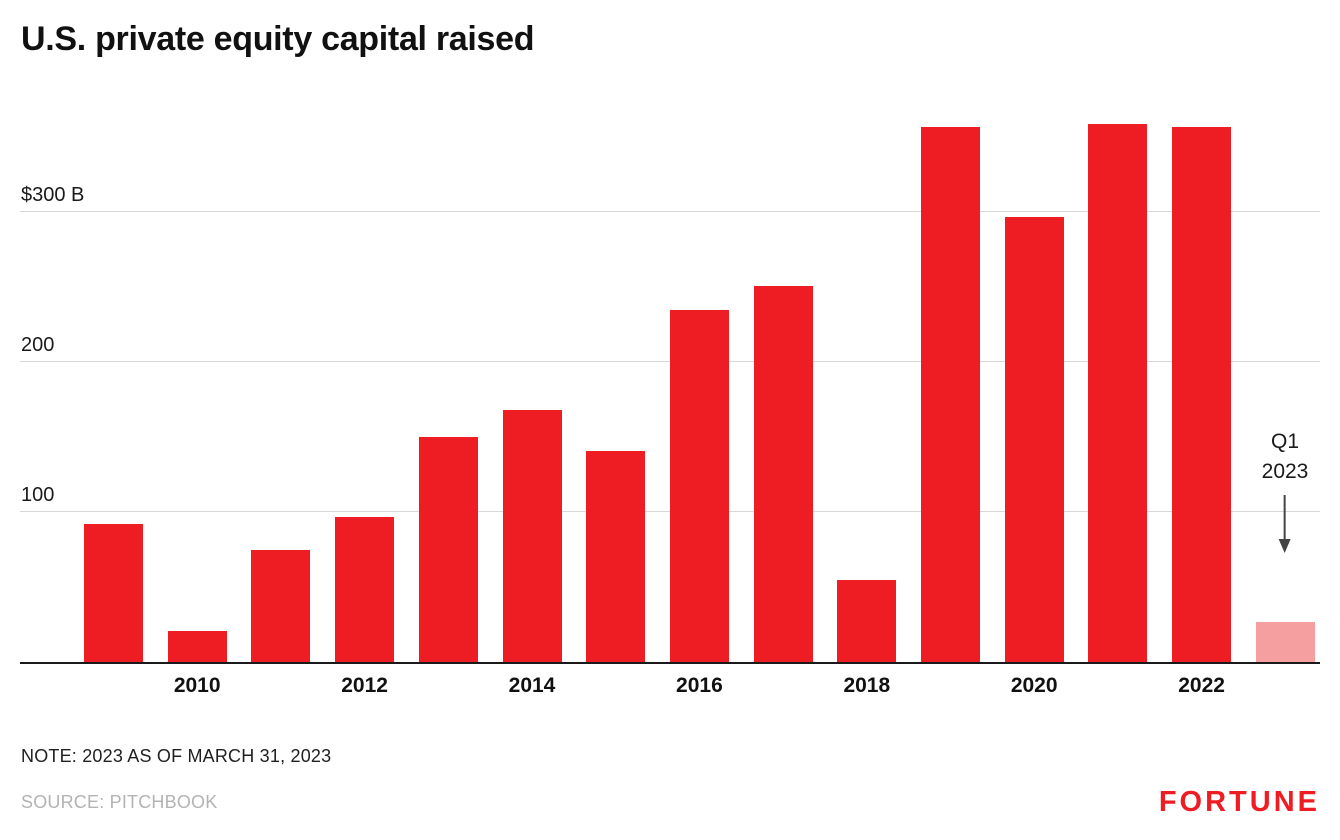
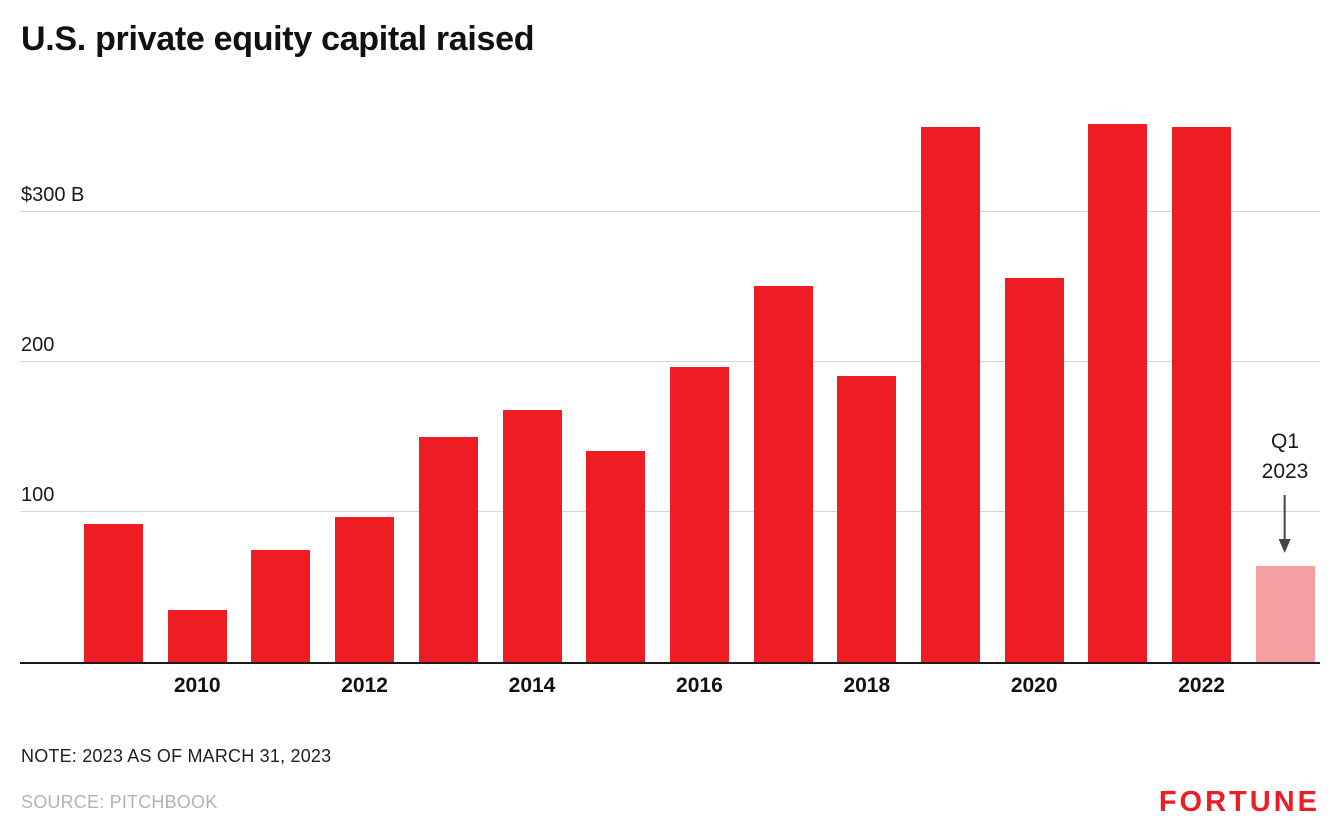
2010: $21B -> $35B
2016: $235B -> $197B
2018: $55B -> $191B
2020: $297B -> $256B
Q1 2023: $27B -> $64B
